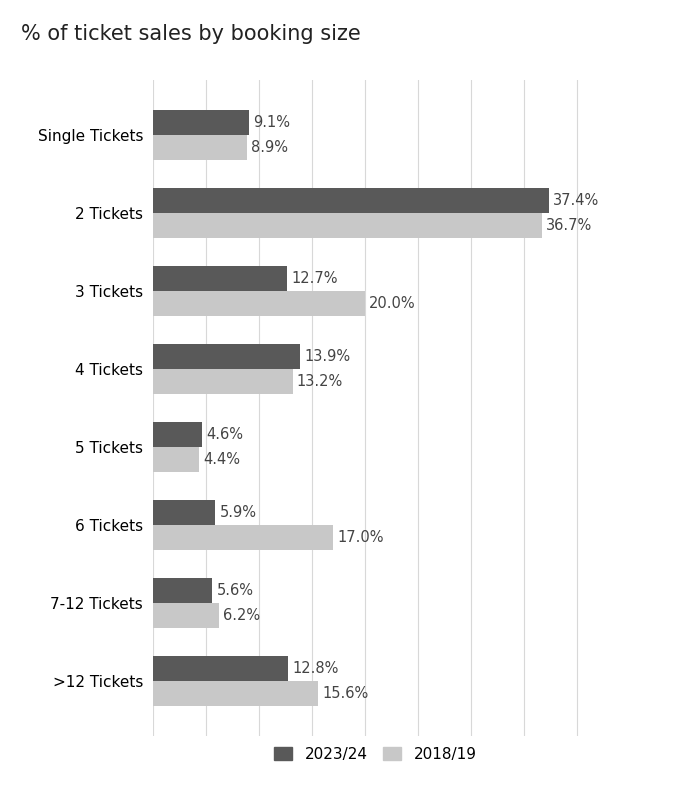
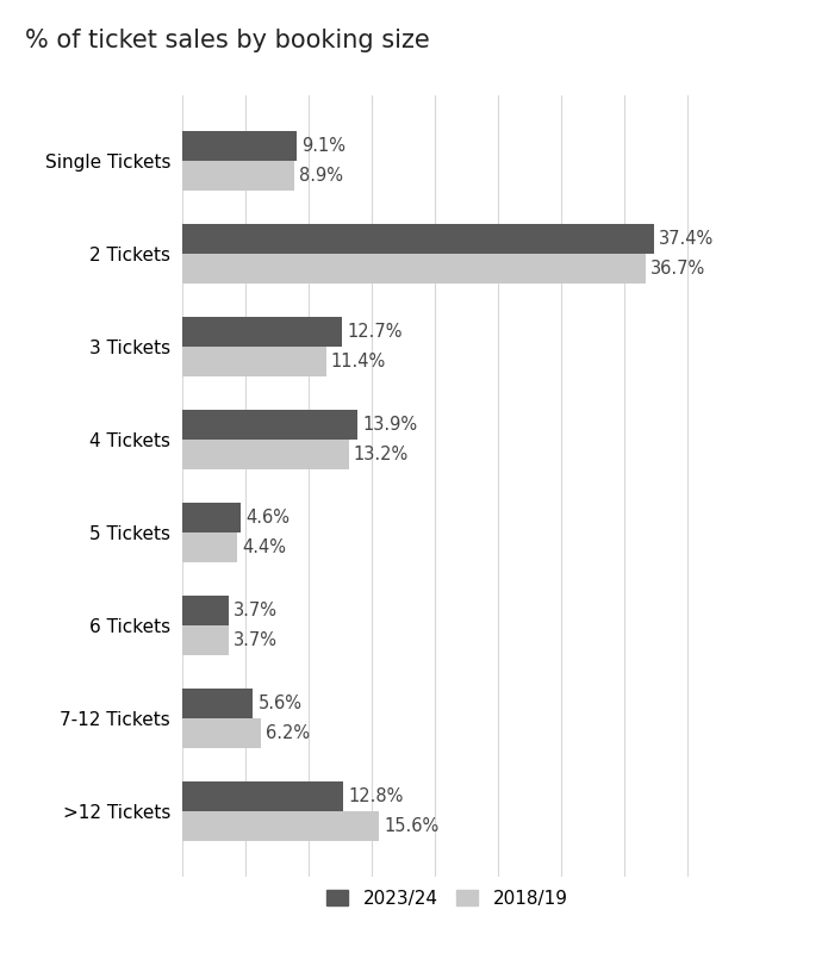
2018/19/3 Tickets: 20.0% -> 11.4%
2023/24/6 Tickets: 5.9% -> 3.7%
2018/19/6 Tickets: 17.0% -> 3.7%
